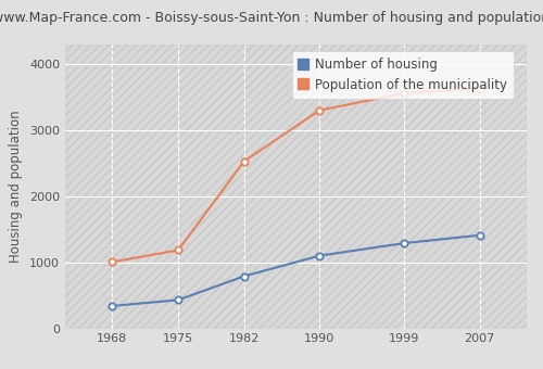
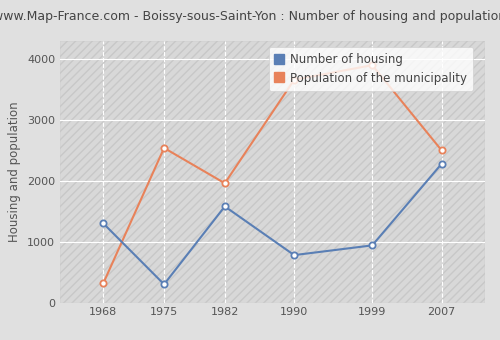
Number of housing/1968: 340 -> 1300
Population of the municipality/1968: 1000 -> 320
Number of housing/1975: 430 -> 300
Population of the municipality/1975: 1180 -> 2540
Number of housing/1982: 790 -> 1580
Population of the municipality/1982: 2530 -> 1960
Number of housing/1990: 1100 -> 780
Population of the municipality/1990: 3300 -> 3660
Number of housing/1999: 1290 -> 940
Population of the municipality/1999: 3560 -> 3900
Number of housing/2007: 1410 -> 2280
Population of the municipality/2007: 3630 -> 2500
